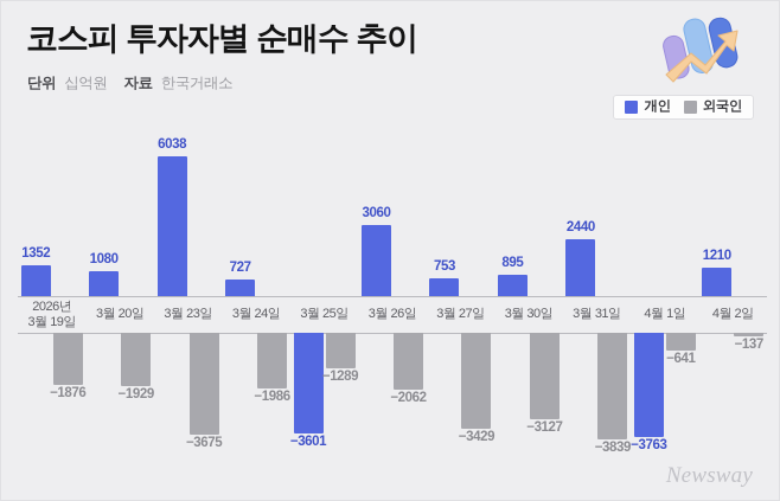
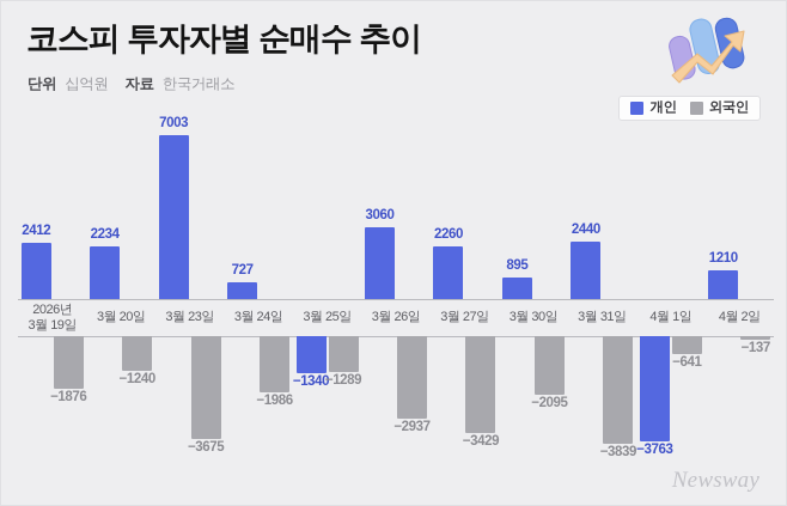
개인/2026년 3월 19일: 1352 -> 2412
개인/3월 20일: 1080 -> 2234
외국인/3월 20일: −1929 -> −1240
개인/3월 23일: 6038 -> 7003
개인/3월 25일: −3601 -> −1340
외국인/3월 26일: −2062 -> −2937
개인/3월 27일: 753 -> 2260
외국인/3월 30일: −3127 -> −2095
